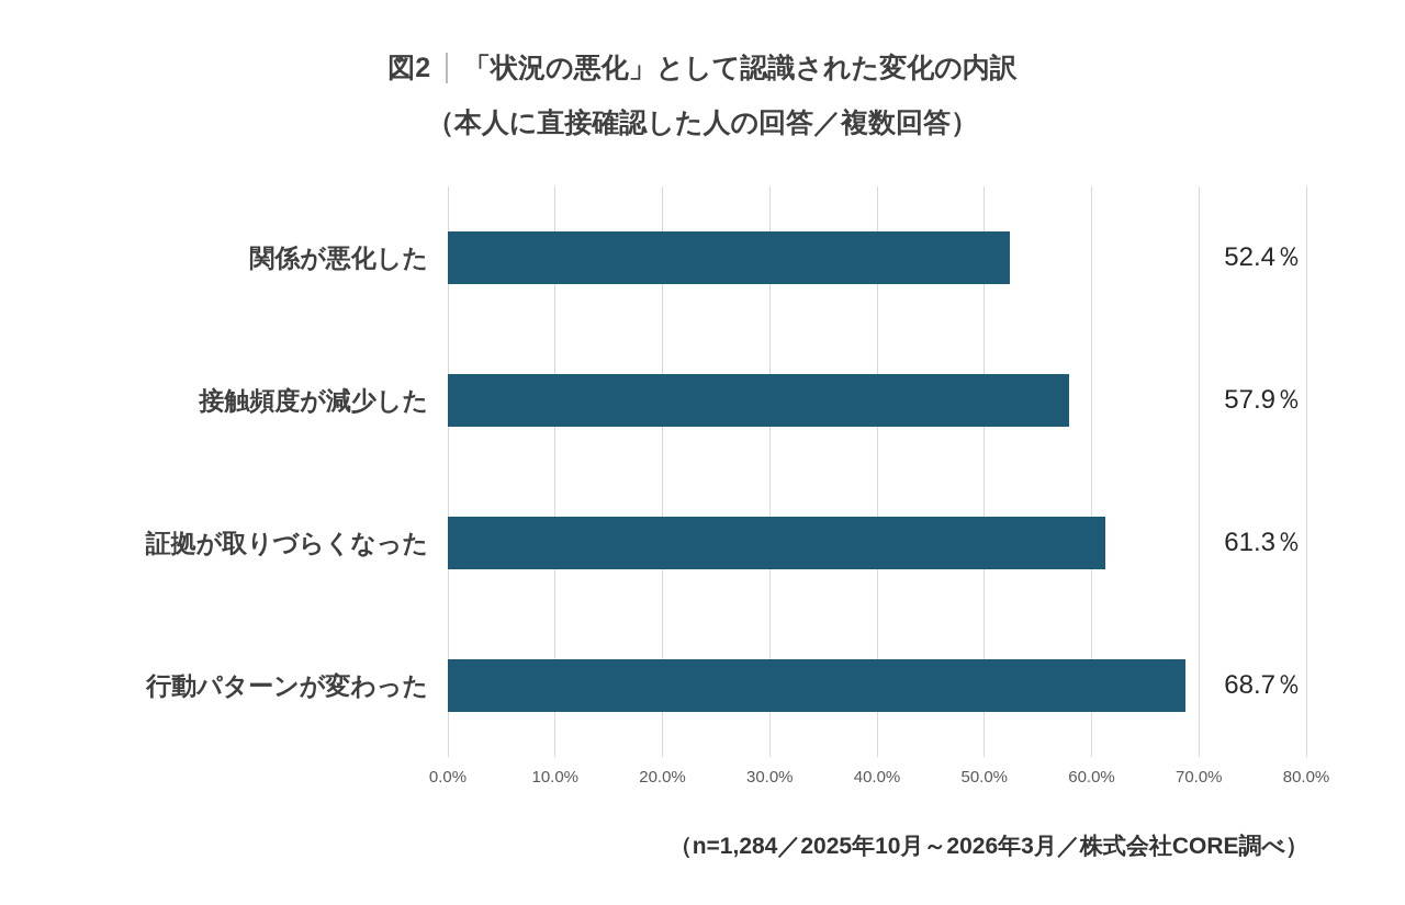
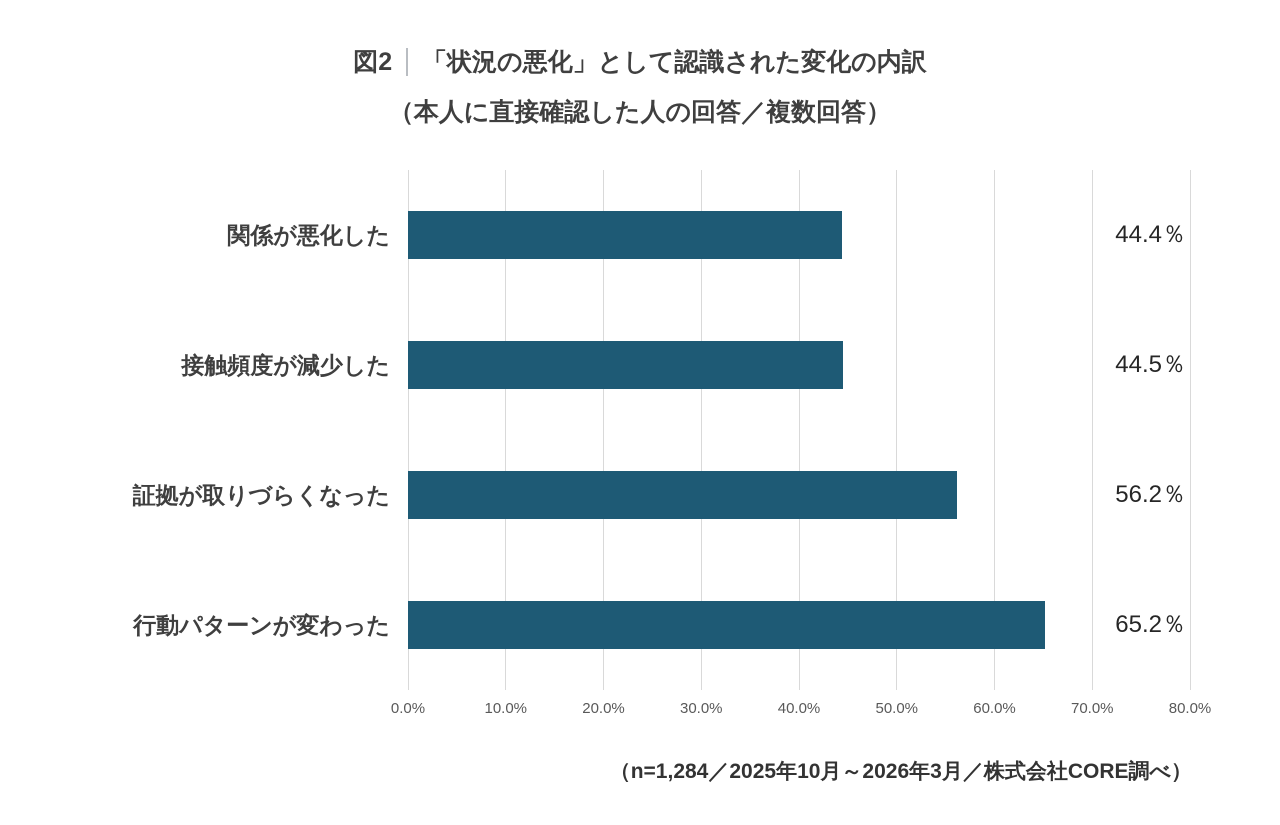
関係が悪化した: 52.4 -> 44.4
接触頻度が減少した: 57.9 -> 44.5
証拠が取りづらくなった: 61.3 -> 56.2
行動パターンが変わった: 68.7 -> 65.2
